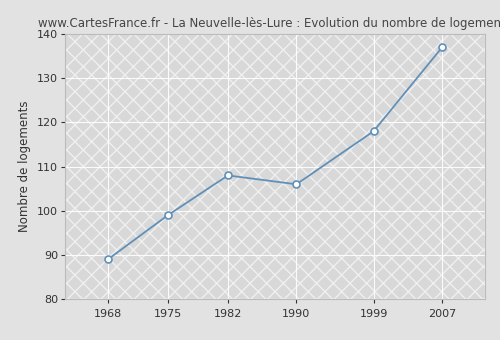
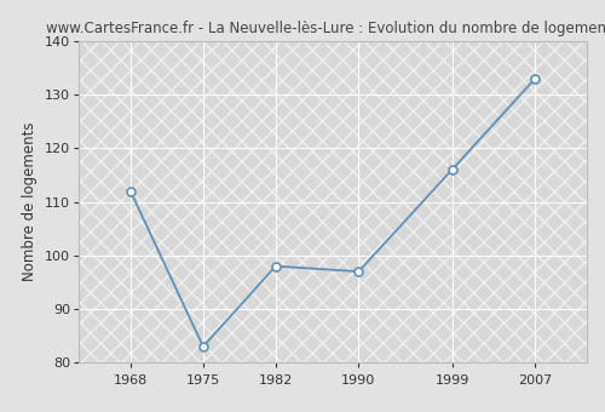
1968: 89 -> 112
1975: 99 -> 83
1982: 108 -> 98
1990: 106 -> 97
1999: 118 -> 116
2007: 137 -> 133
